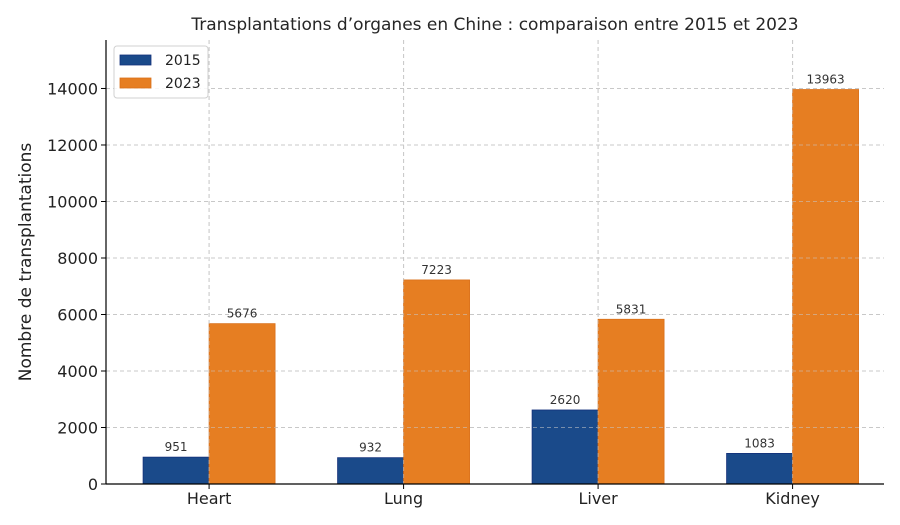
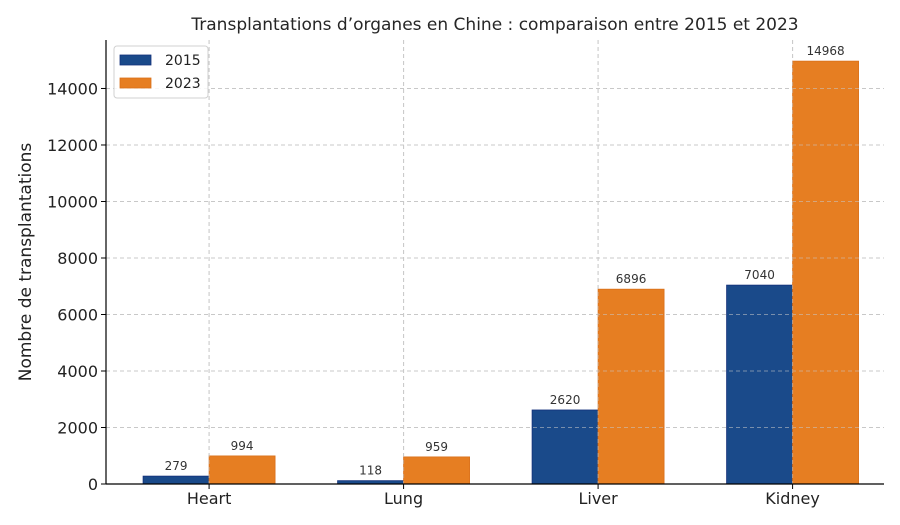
2015/Heart: 951 -> 279
2023/Heart: 5676 -> 994
2015/Lung: 932 -> 118
2023/Lung: 7223 -> 959
2023/Liver: 5831 -> 6896
2015/Kidney: 1083 -> 7040
2023/Kidney: 13963 -> 14968
